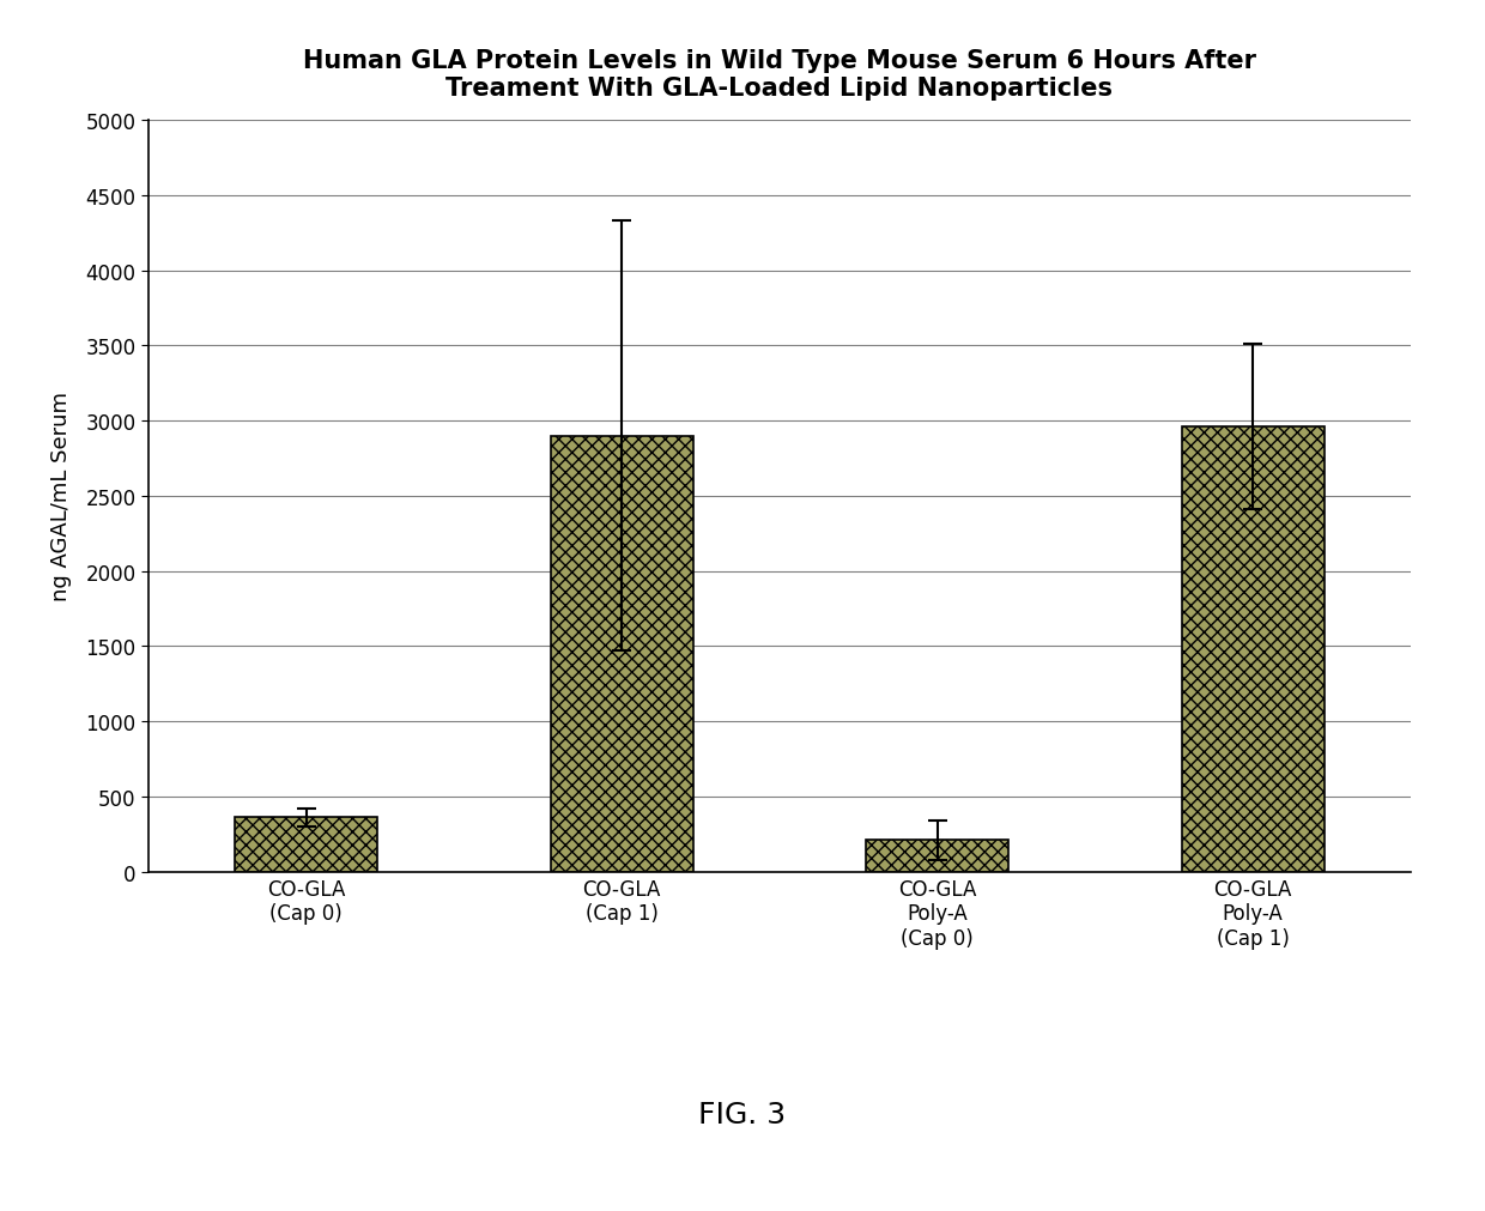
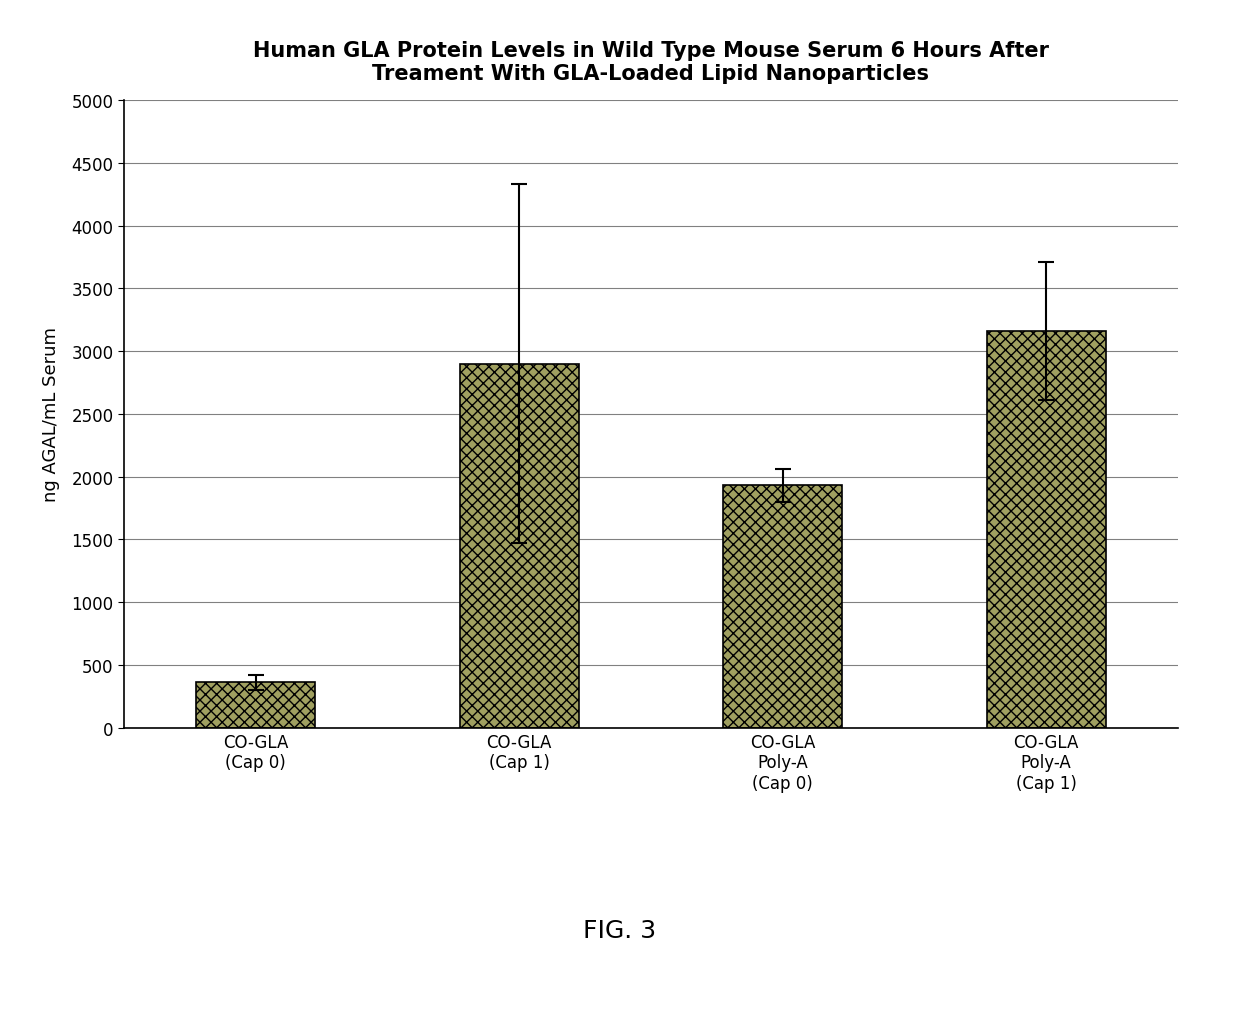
CO-GLA Poly-A (Cap 0): 210 -> 1930
CO-GLA Poly-A (Cap 1): 2960 -> 3160
